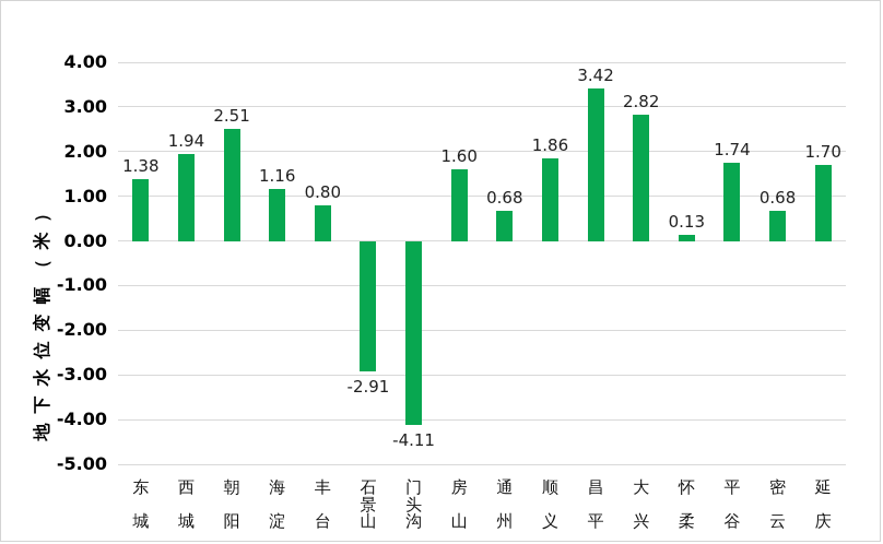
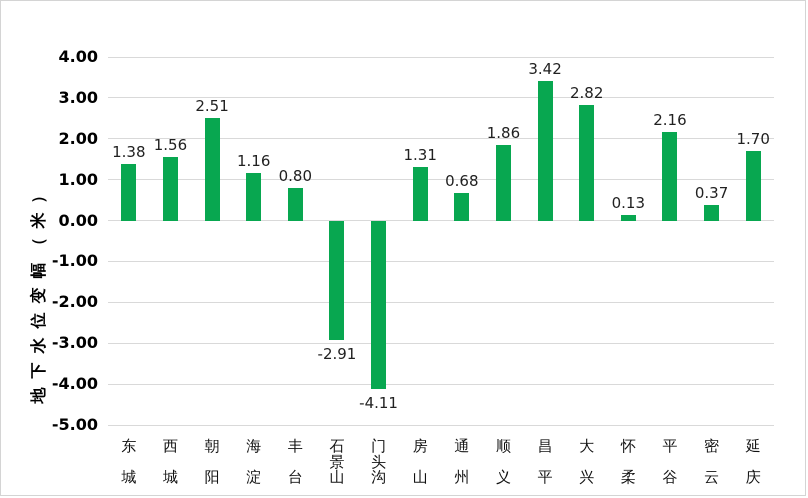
西城: 1.94 -> 1.56
房山: 1.60 -> 1.31
平谷: 1.74 -> 2.16
密云: 0.68 -> 0.37
